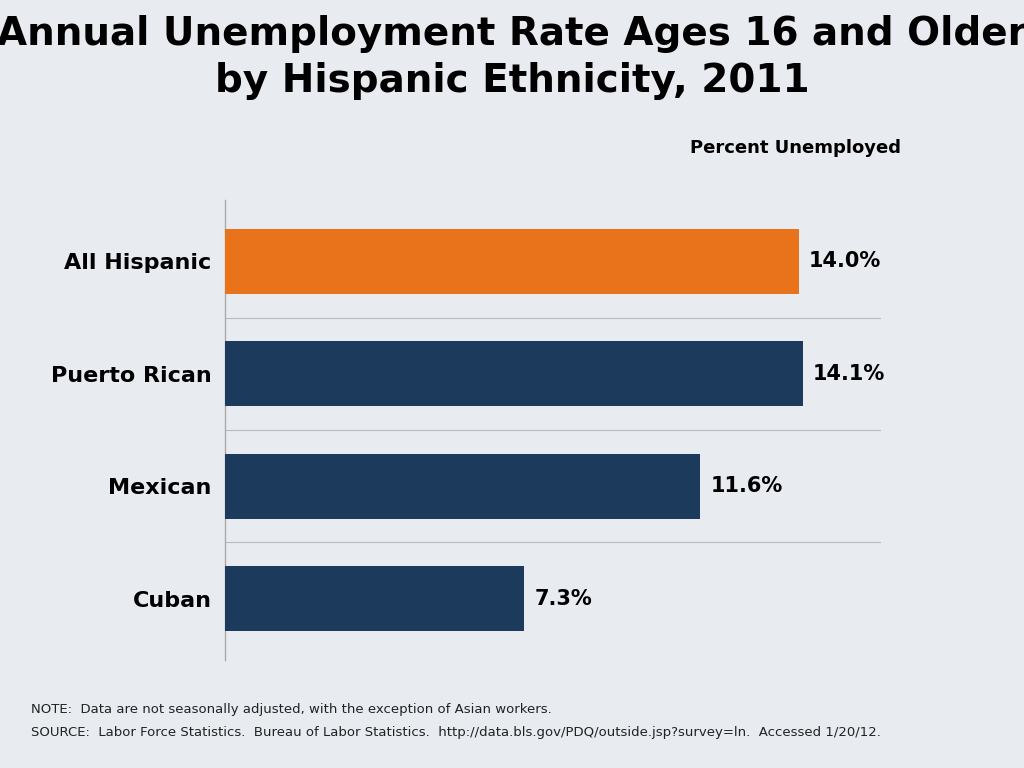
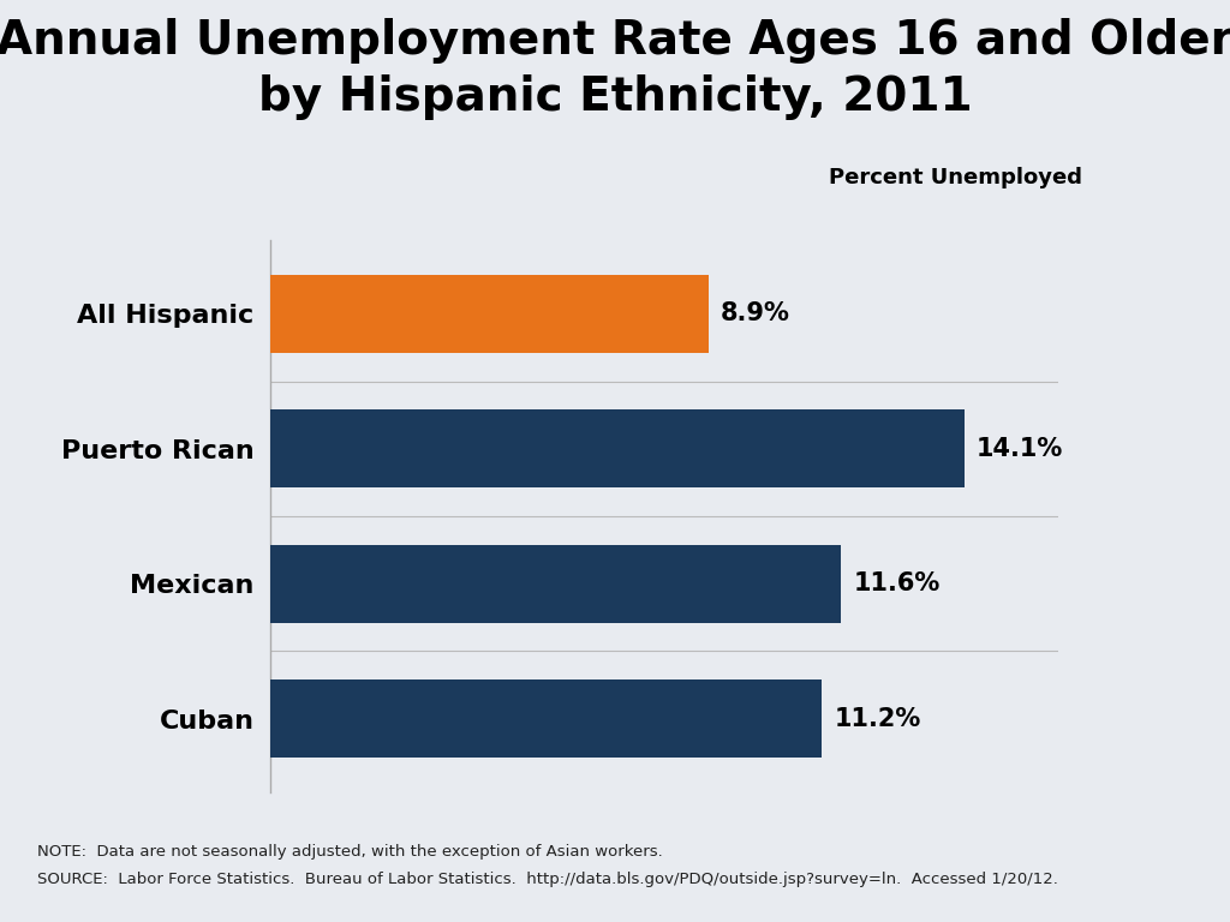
All Hispanic: 14.0% -> 8.9%
Cuban: 7.3% -> 11.2%
